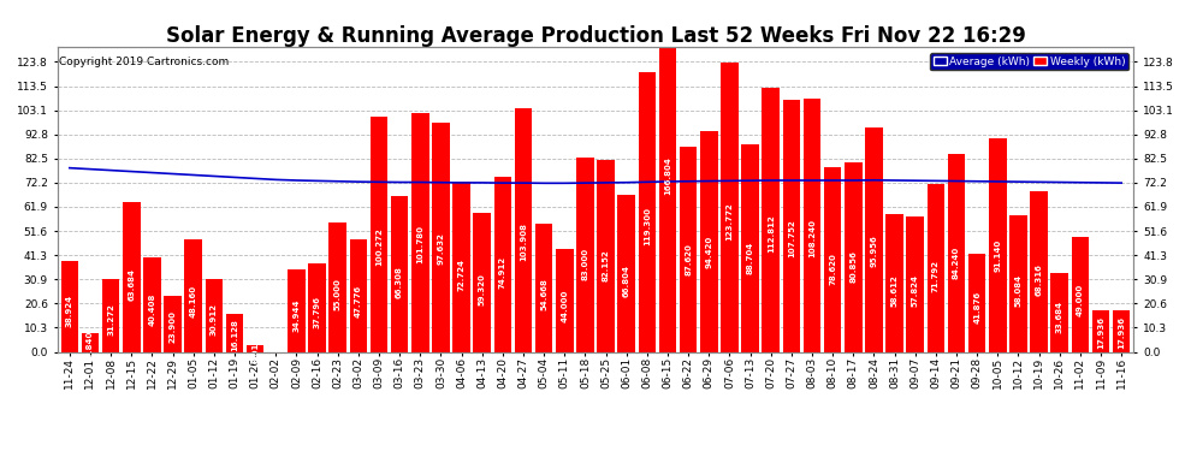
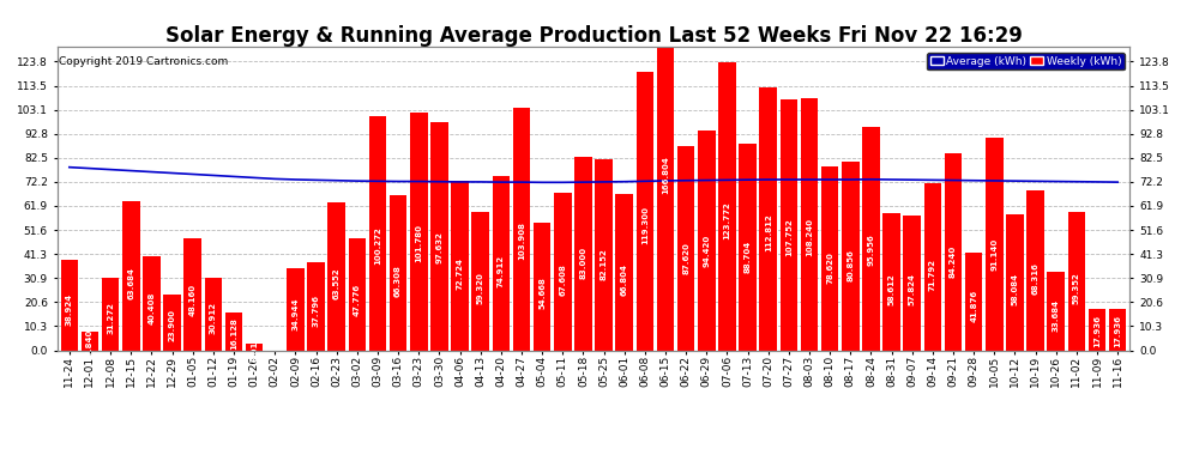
Weekly (kWh)/02-23: 55 -> 64
Weekly (kWh)/05-11: 44 -> 68
Weekly (kWh)/11-02: 49 -> 59
